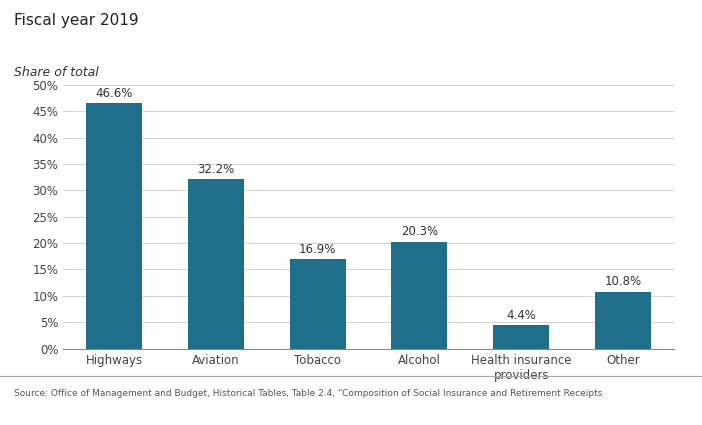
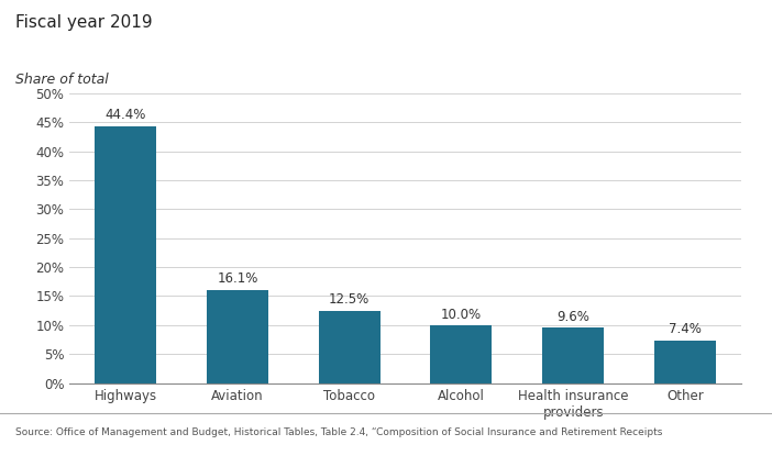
Highways: 46.6% -> 44.4%
Aviation: 32.2% -> 16.1%
Tobacco: 16.9% -> 12.5%
Alcohol: 20.3% -> 10.0%
Health insurance providers: 4.4% -> 9.6%
Other: 10.8% -> 7.4%
